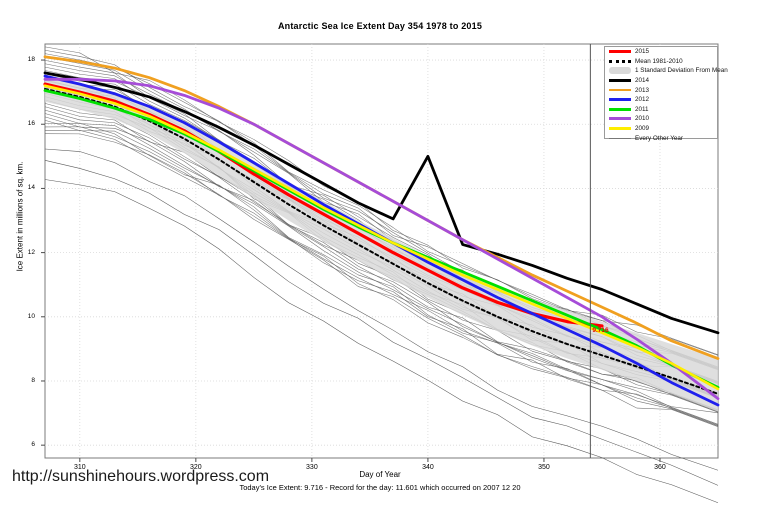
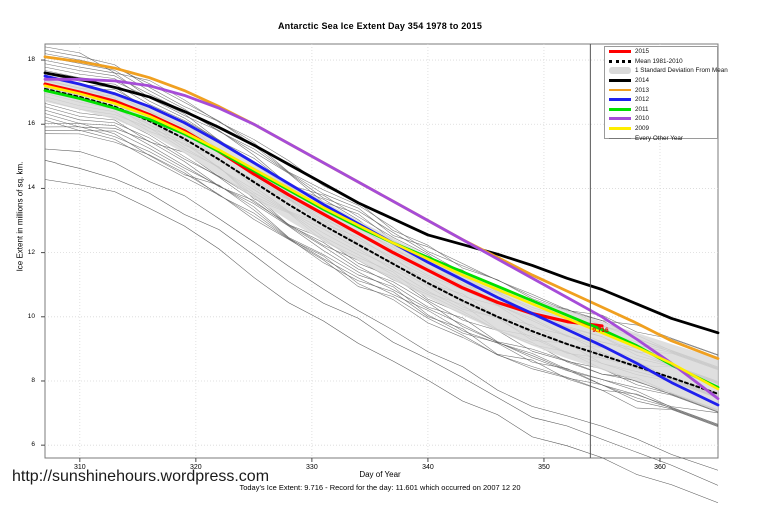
2014/340: 15.0 -> 12.6
